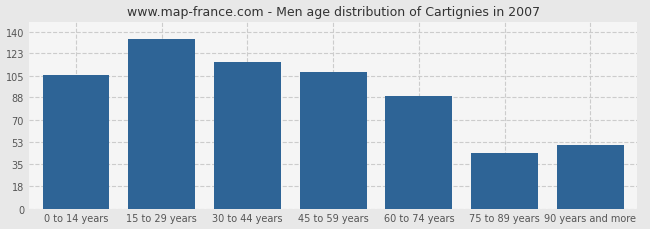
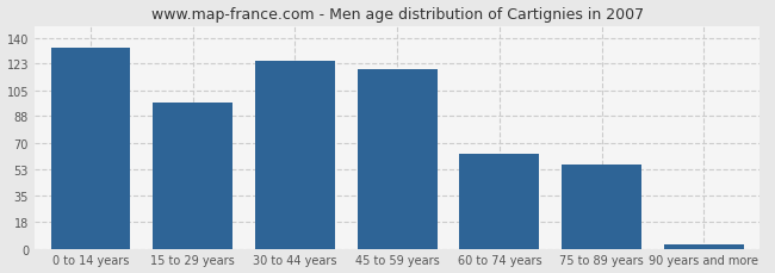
0 to 14 years: 106 -> 133
15 to 29 years: 134 -> 97
30 to 44 years: 116 -> 125
45 to 59 years: 108 -> 119
60 to 74 years: 89 -> 63
75 to 89 years: 44 -> 56
90 years and more: 50 -> 3
